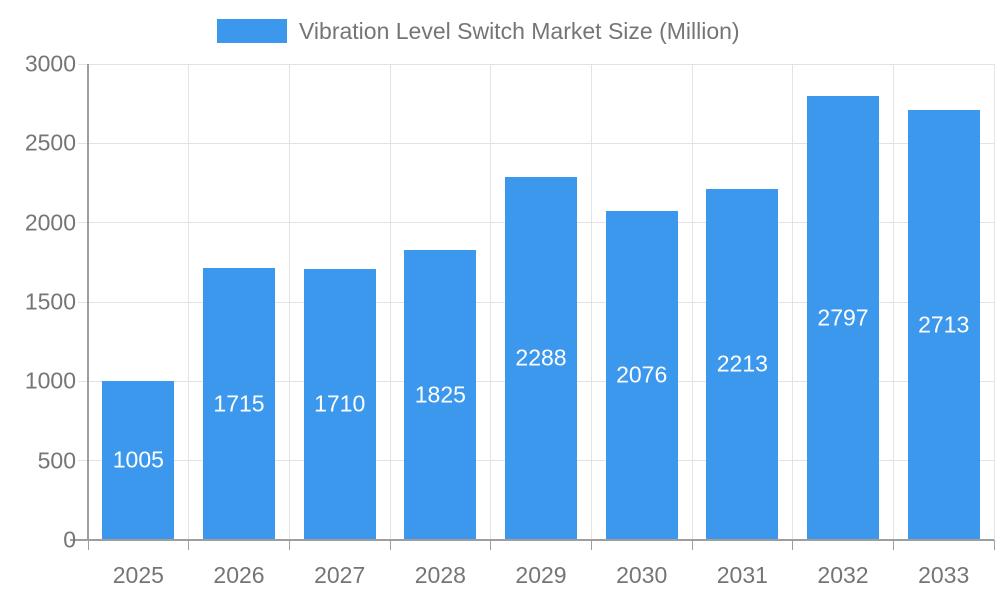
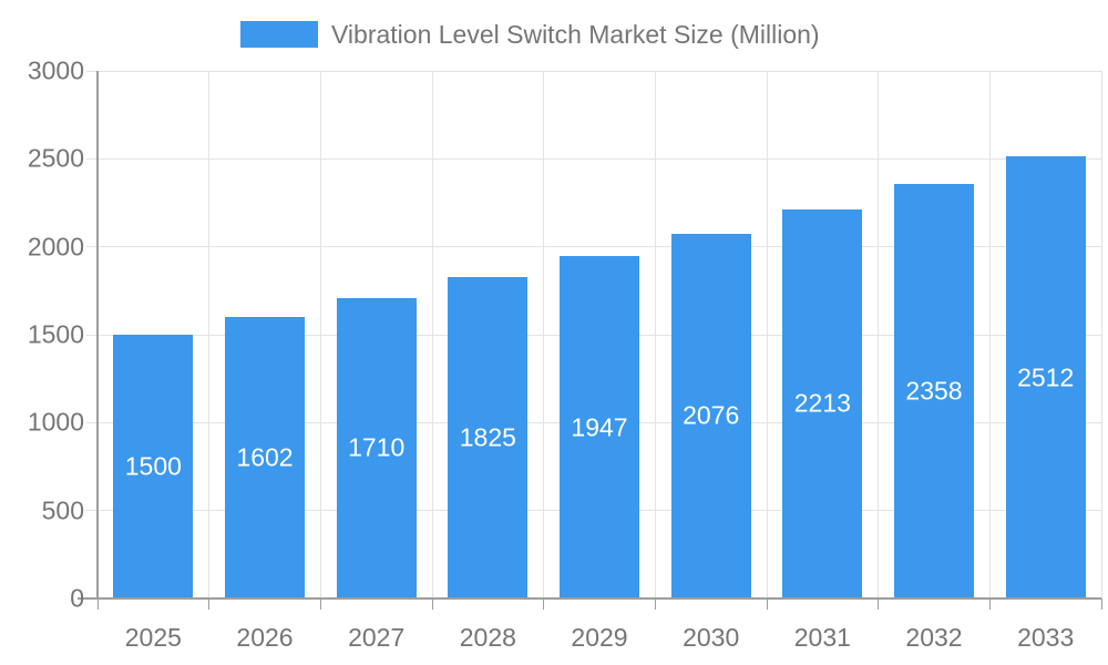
2025: 1005 -> 1500
2026: 1715 -> 1602
2029: 2288 -> 1947
2032: 2797 -> 2358
2033: 2713 -> 2512
